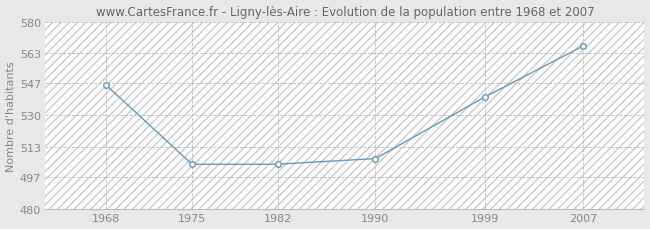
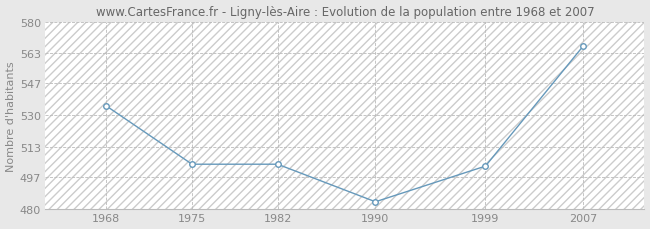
1968: 546 -> 535
1990: 507 -> 484
1999: 540 -> 503
